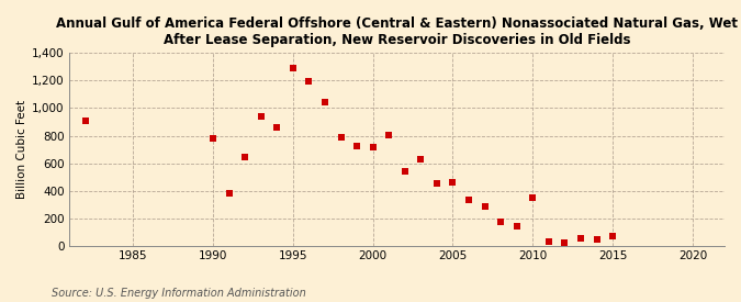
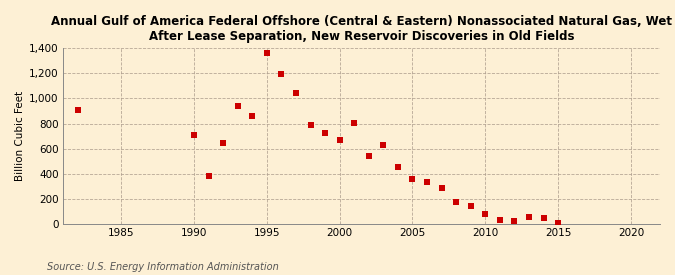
1990: 780 -> 710
1995: 1,290 -> 1,360
2000: 720 -> 670
2005: 460 -> 360
2010: 350 -> 80
2015: 70 -> 10
